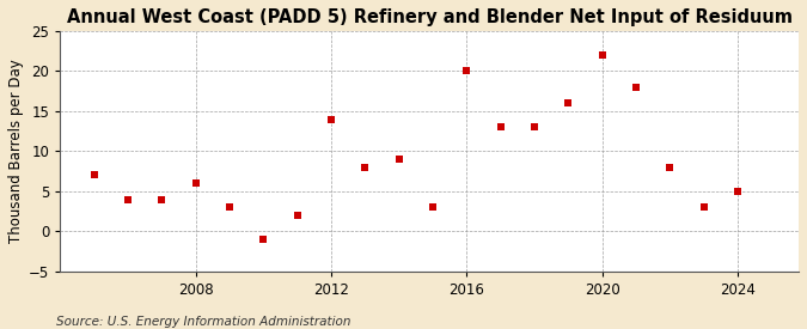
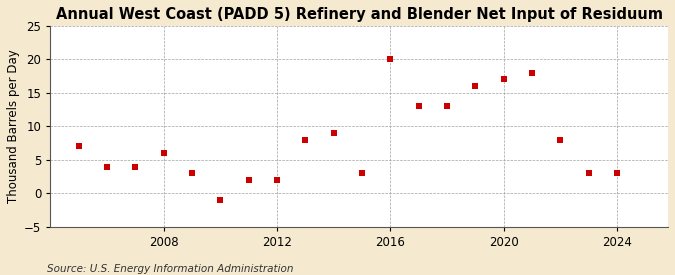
2012: 14 -> 2
2020: 22 -> 17
2024: 5 -> 3
